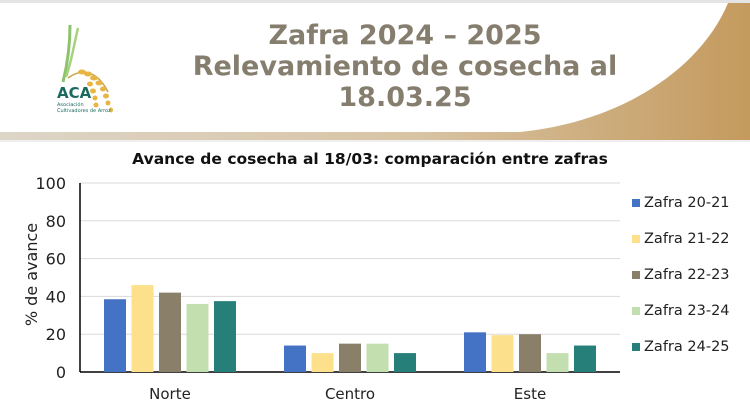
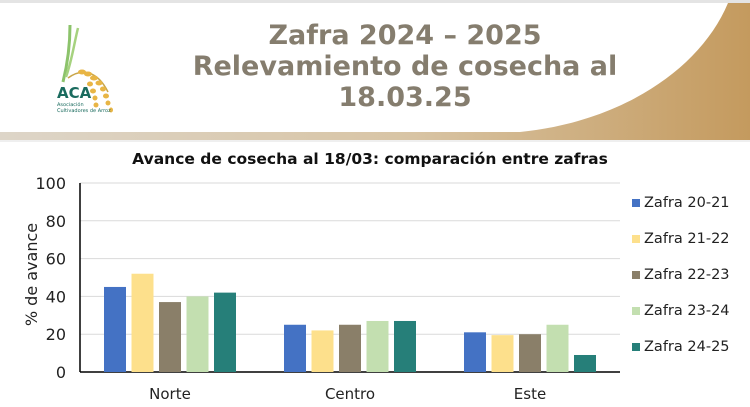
Zafra 20-21/Norte: 38 -> 45
Zafra 21-22/Norte: 46 -> 52
Zafra 22-23/Norte: 42 -> 37
Zafra 23-24/Norte: 36 -> 40
Zafra 24-25/Norte: 38 -> 42
Zafra 20-21/Centro: 14 -> 25
Zafra 21-22/Centro: 10 -> 22
Zafra 22-23/Centro: 15 -> 25
Zafra 23-24/Centro: 15 -> 27
Zafra 24-25/Centro: 10 -> 27
Zafra 23-24/Este: 10 -> 25
Zafra 24-25/Este: 14 -> 9
